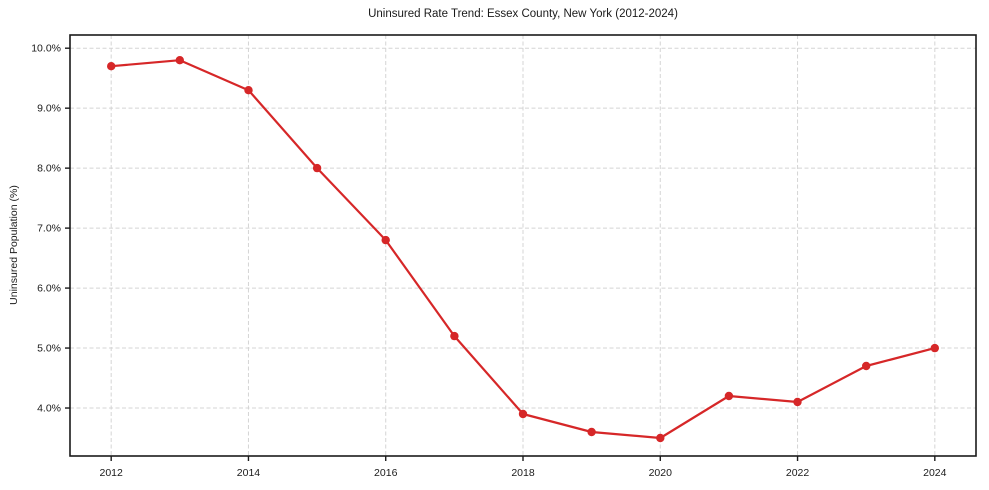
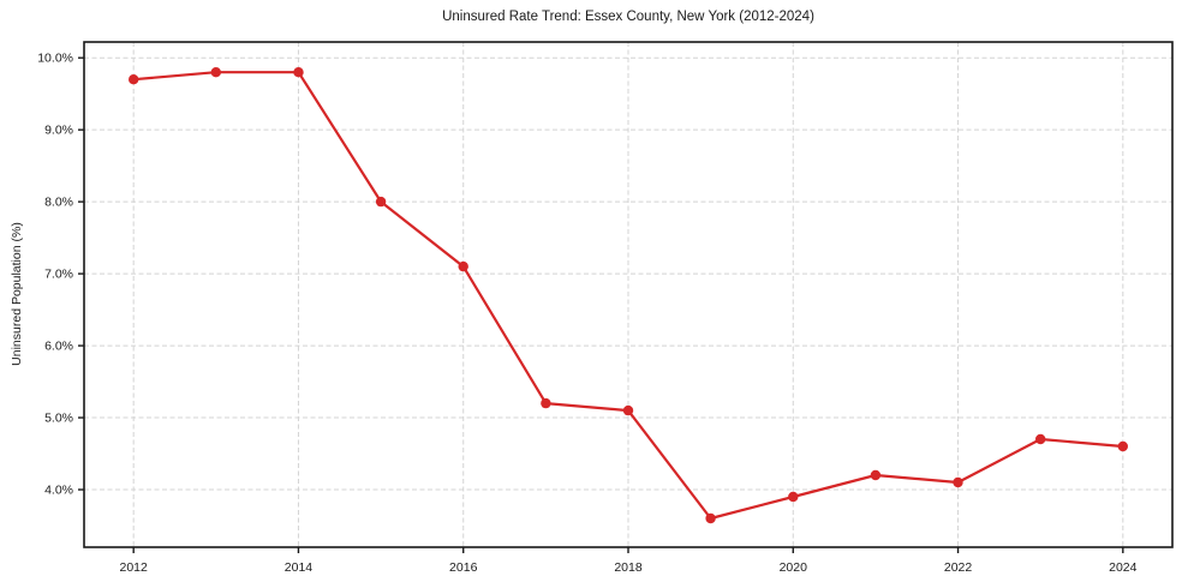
2014: 9.3% -> 9.8%
2016: 6.8% -> 7.1%
2018: 3.9% -> 5.1%
2020: 3.5% -> 3.9%
2024: 5.0% -> 4.6%
